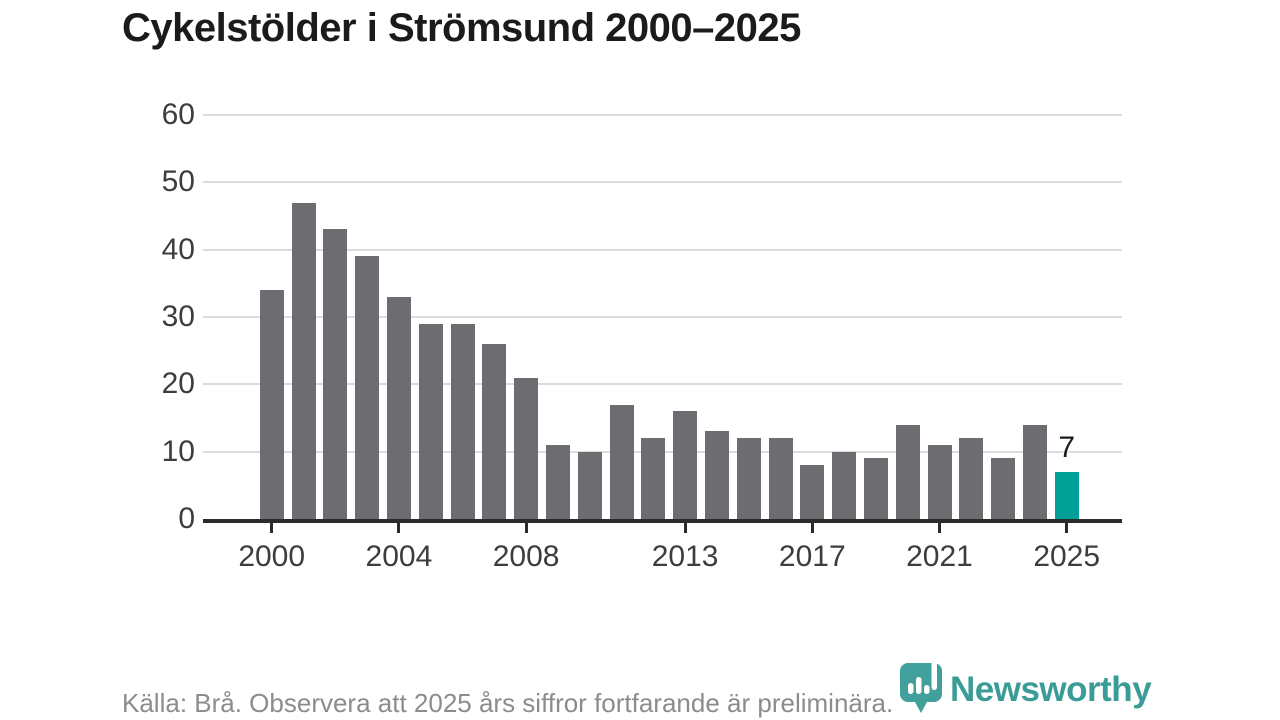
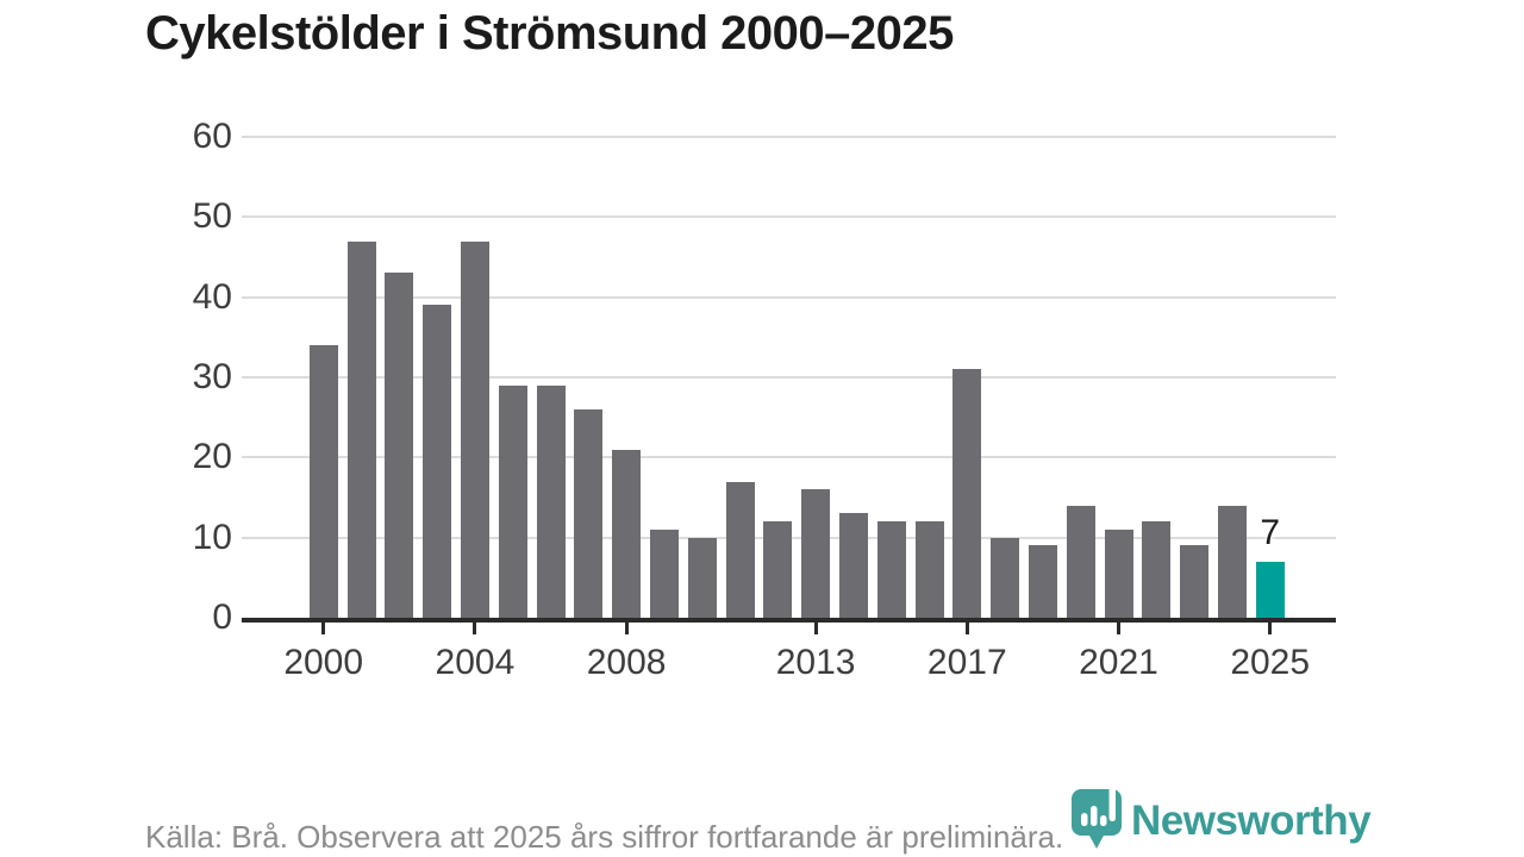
2004: 33 -> 47
2017: 8 -> 31
